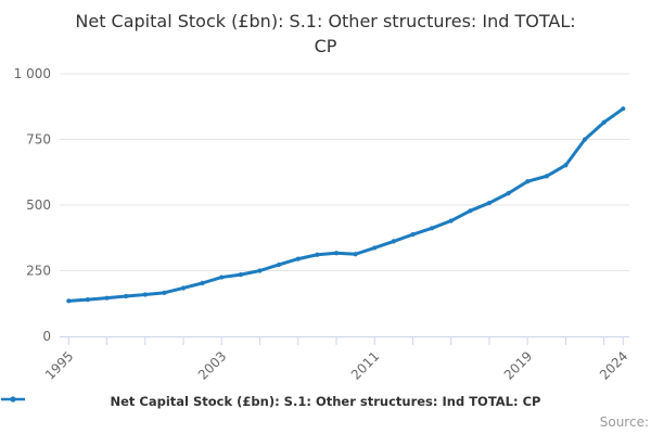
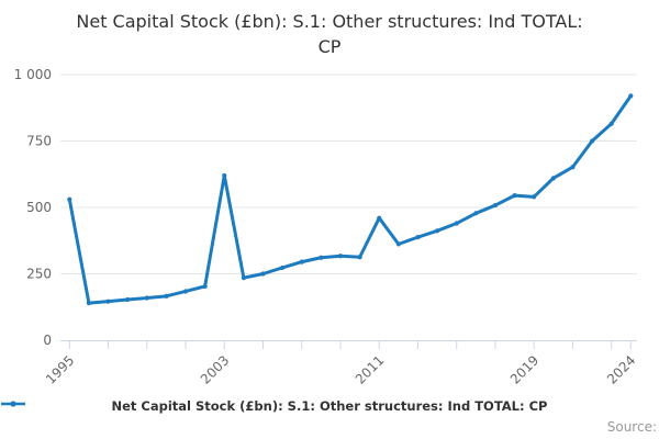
1995: 140 -> 530
2003: 220 -> 620
2011: 340 -> 460
2019: 590 -> 540
2024: 870 -> 920
